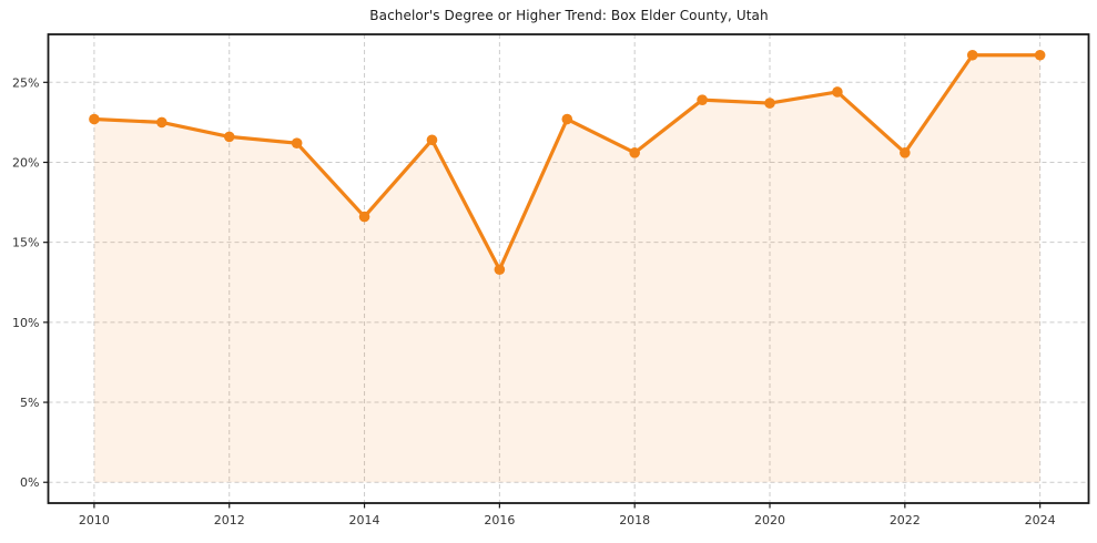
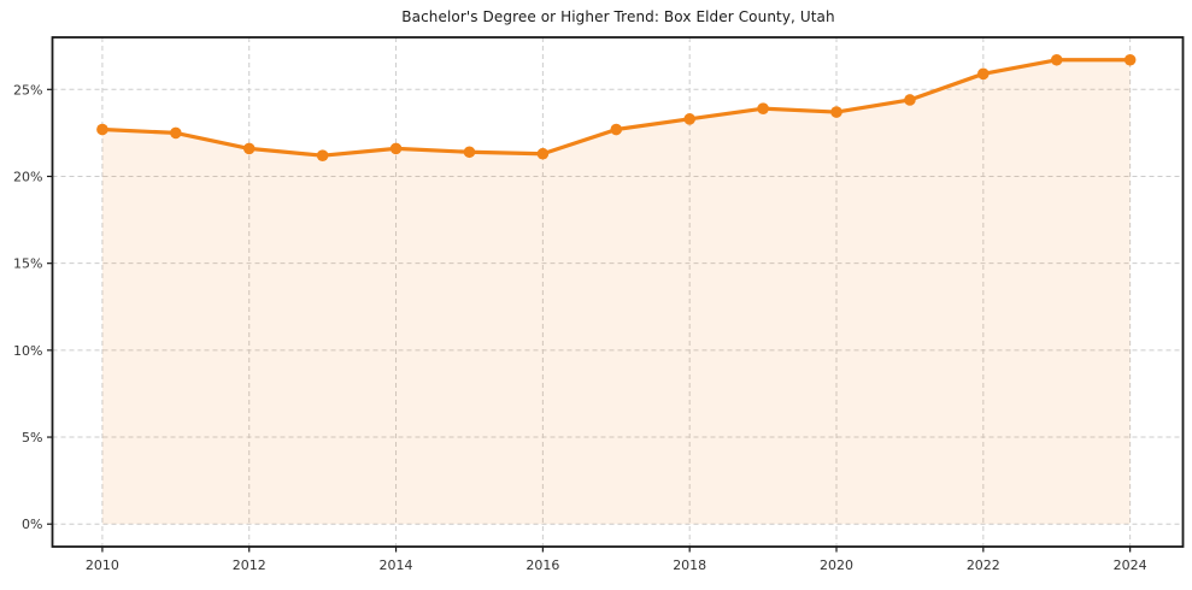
2014: 16.6% -> 21.6%
2016: 13.3% -> 21.3%
2018: 20.6% -> 23.3%
2022: 20.6% -> 25.9%
